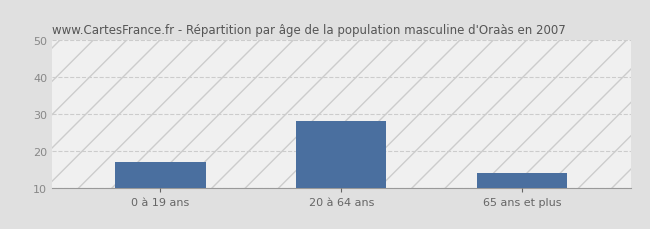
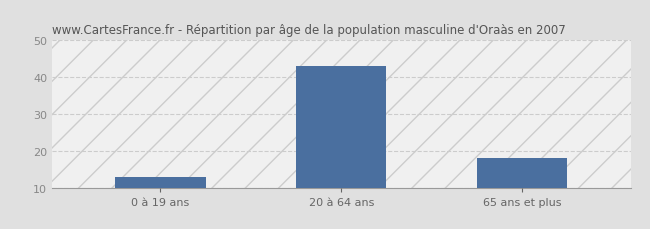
0 à 19 ans: 17 -> 13
20 à 64 ans: 28 -> 43
65 ans et plus: 14 -> 18
